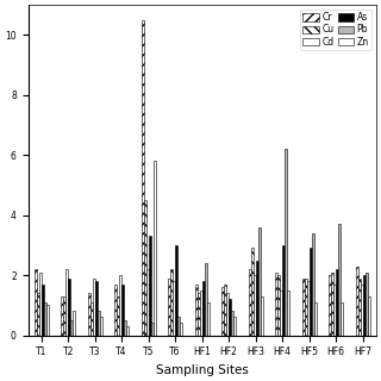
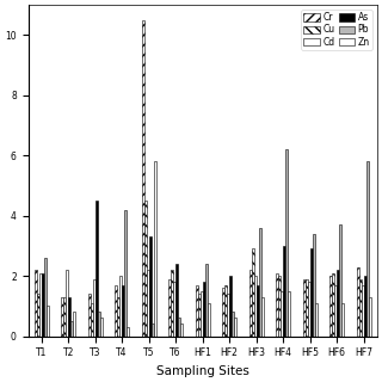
As/T1: 1.7 -> 2.1
Pb/T1: 1.1 -> 2.6
As/T2: 1.9 -> 1.3
As/T3: 1.8 -> 4.5
Pb/T4: 0.5 -> 4.2
As/T6: 3.0 -> 2.4
As/HF2: 1.2 -> 2.0
As/HF3: 2.5 -> 1.7
Pb/HF7: 2.1 -> 5.8
